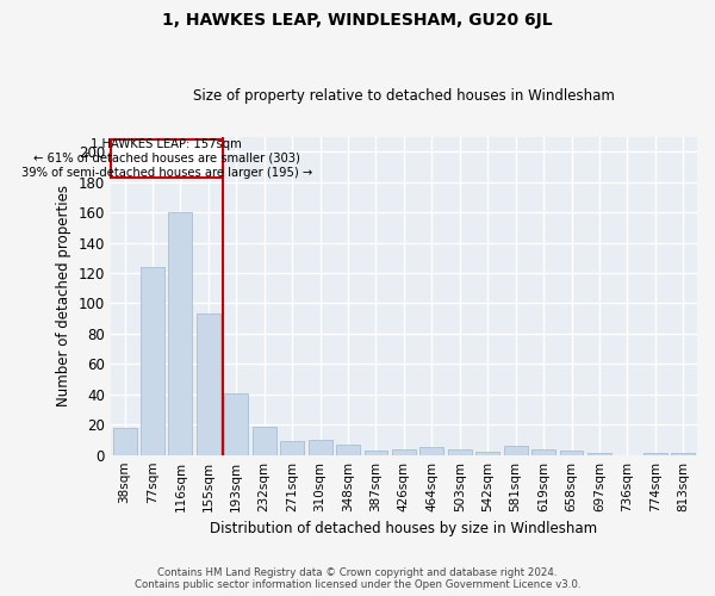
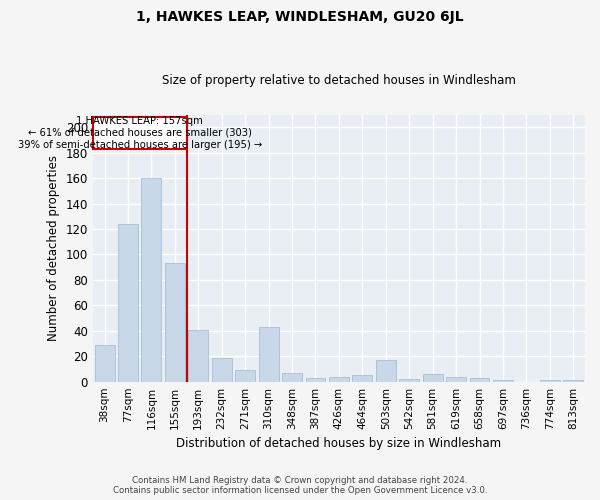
38sqm: 18 -> 29
310sqm: 10 -> 43
503sqm: 4 -> 17
